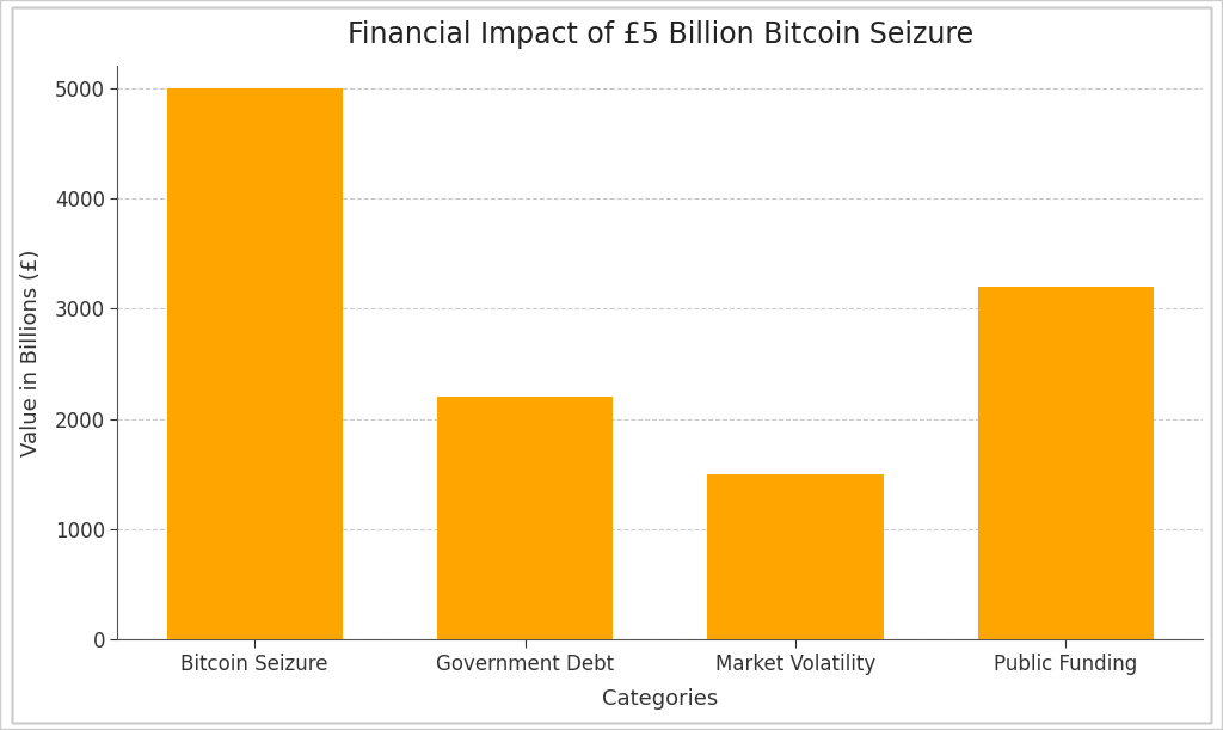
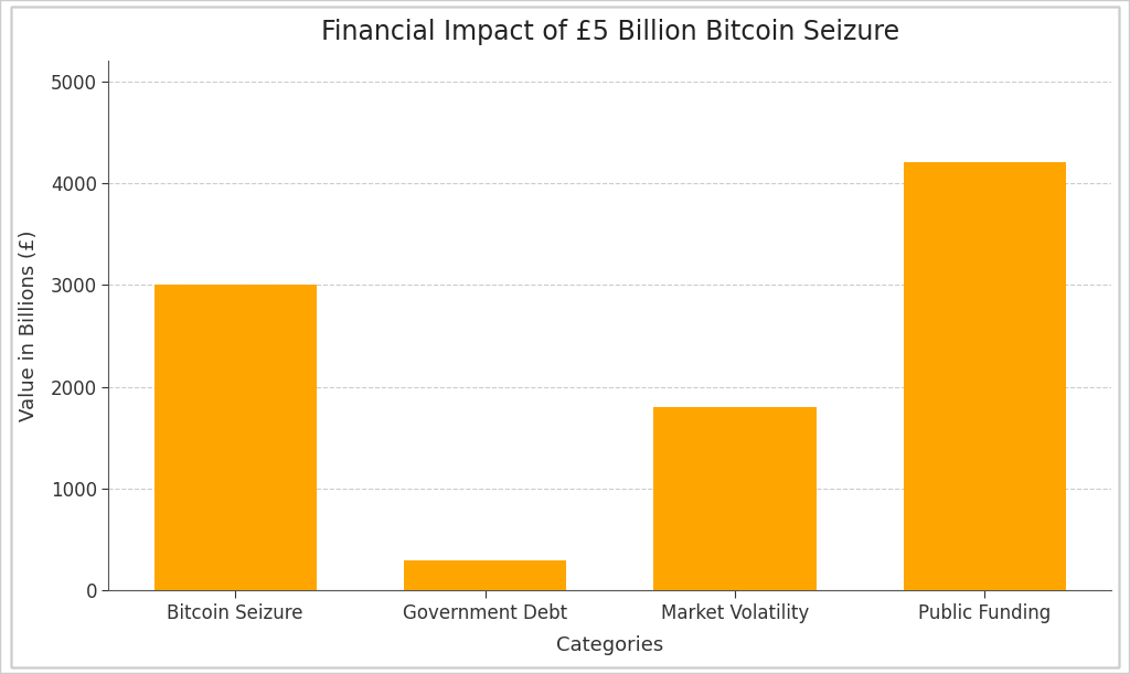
Bitcoin Seizure: 5000 -> 3000
Government Debt: 2200 -> 300
Market Volatility: 1500 -> 1800
Public Funding: 3200 -> 4200
